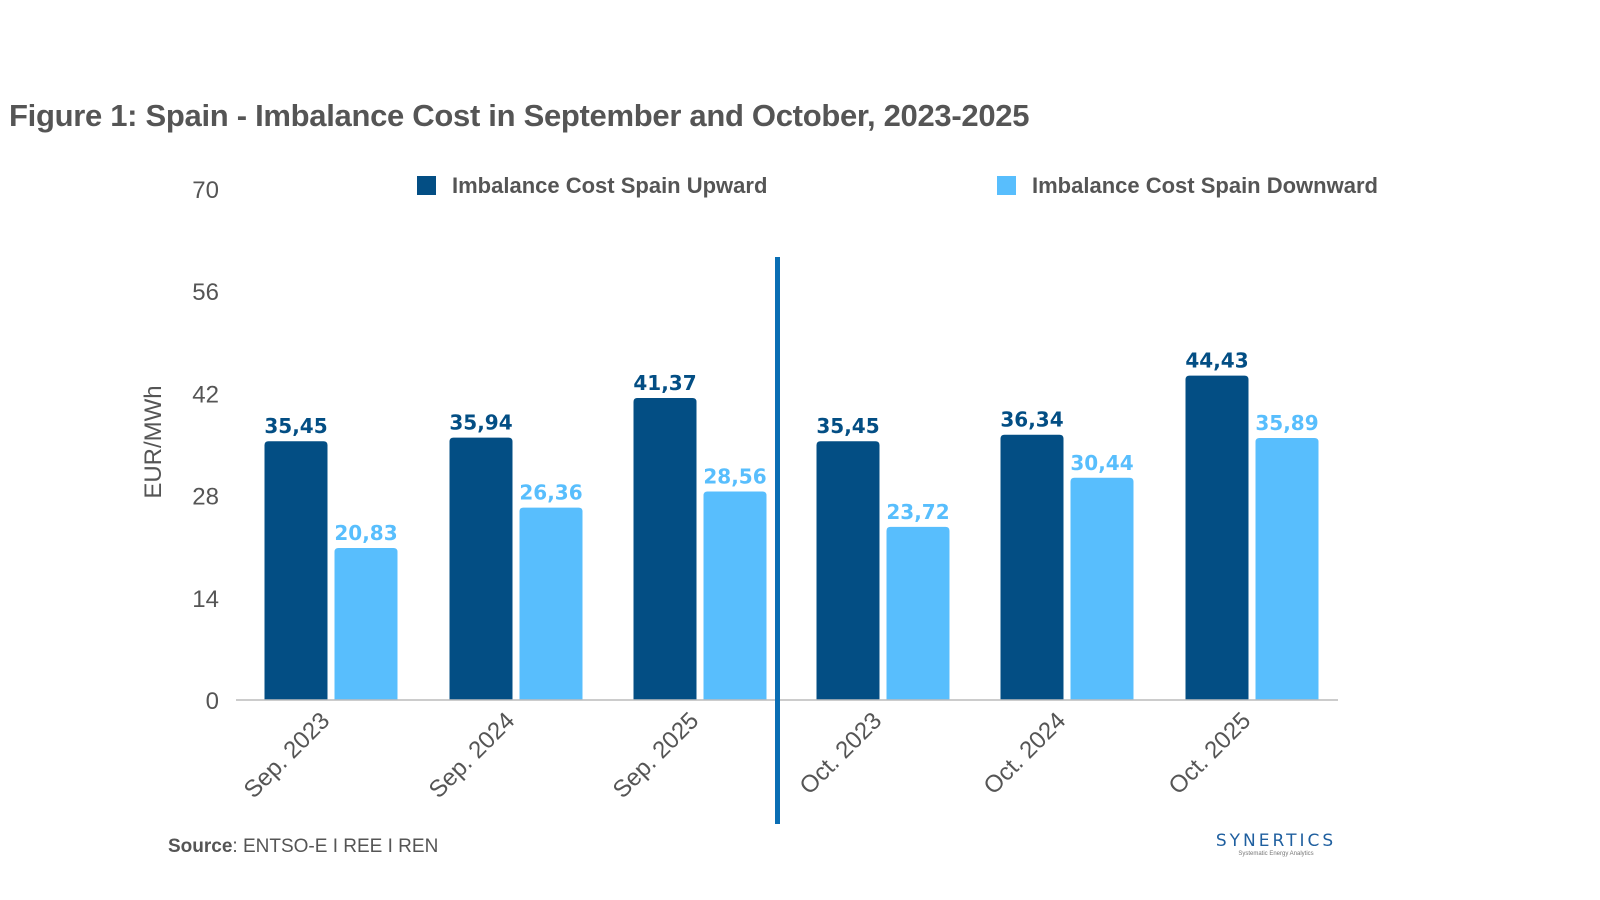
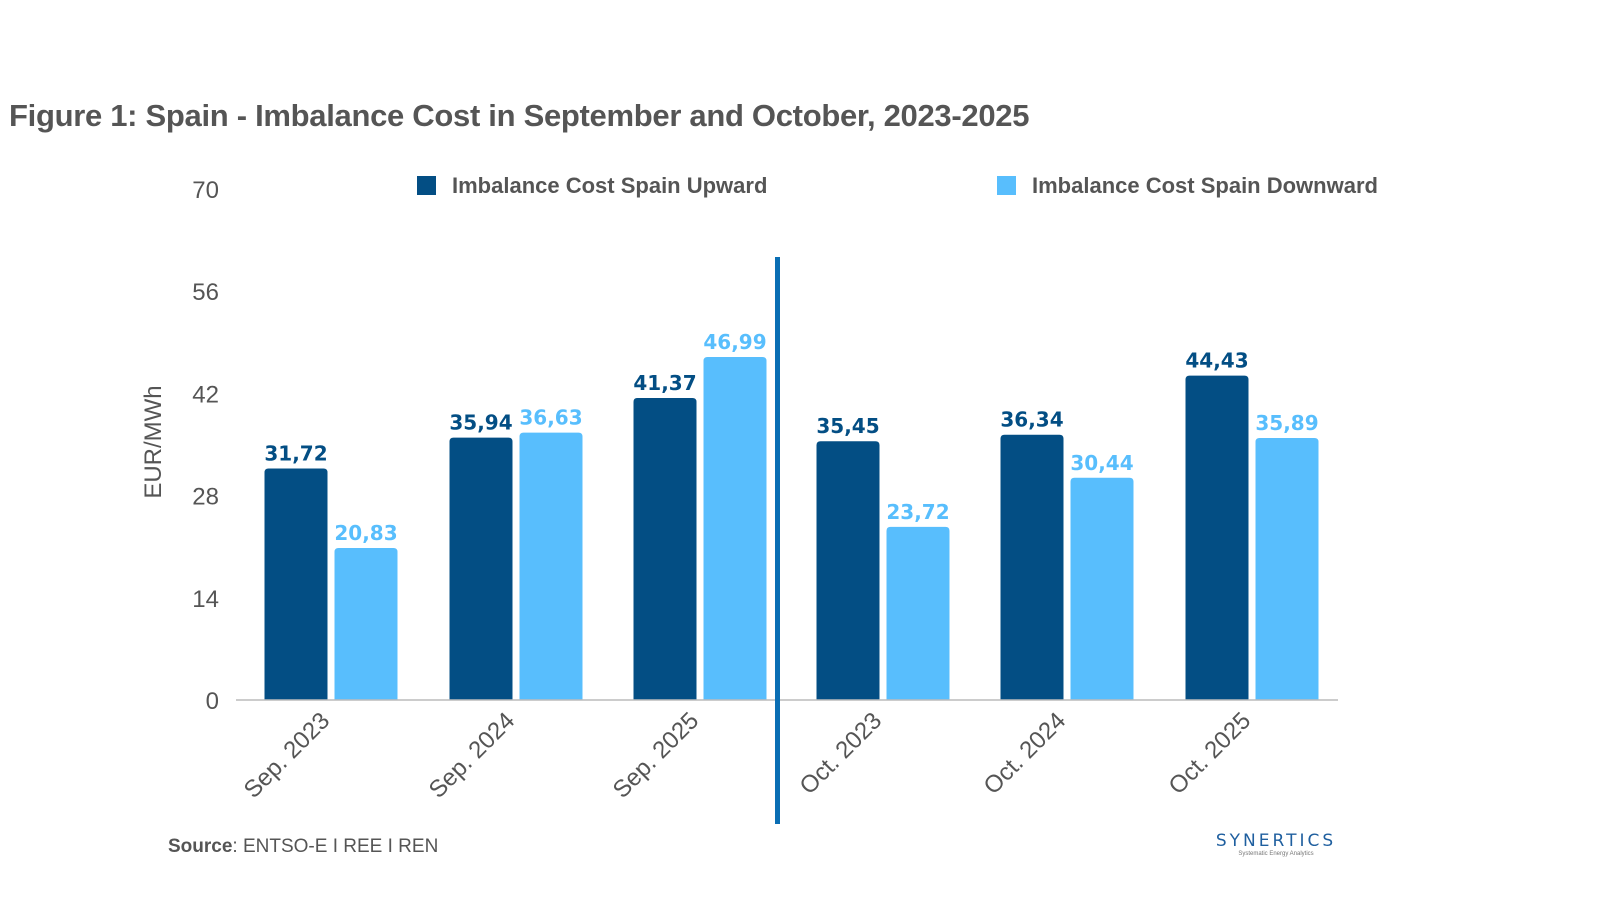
Imbalance Cost Spain Upward/Sep. 2023: 35,45 -> 31,72
Imbalance Cost Spain Downward/Sep. 2024: 26,36 -> 36,63
Imbalance Cost Spain Downward/Sep. 2025: 28,56 -> 46,99
